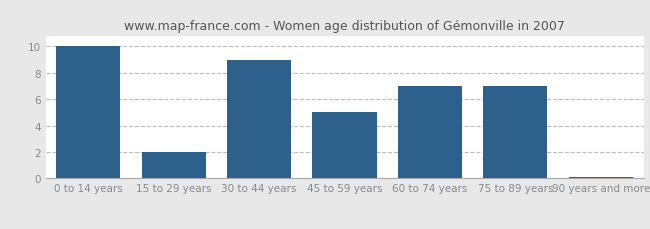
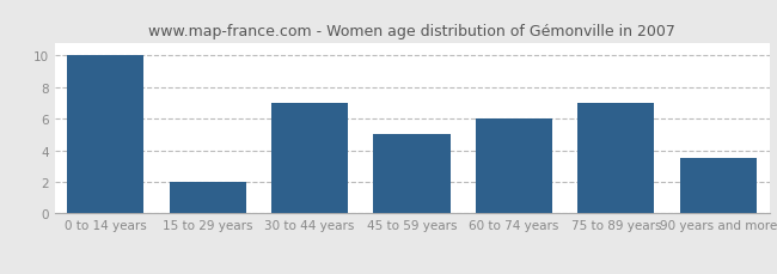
30 to 44 years: 9.0 -> 7.0
60 to 74 years: 7.0 -> 6.0
90 years and more: 0.1 -> 3.5
